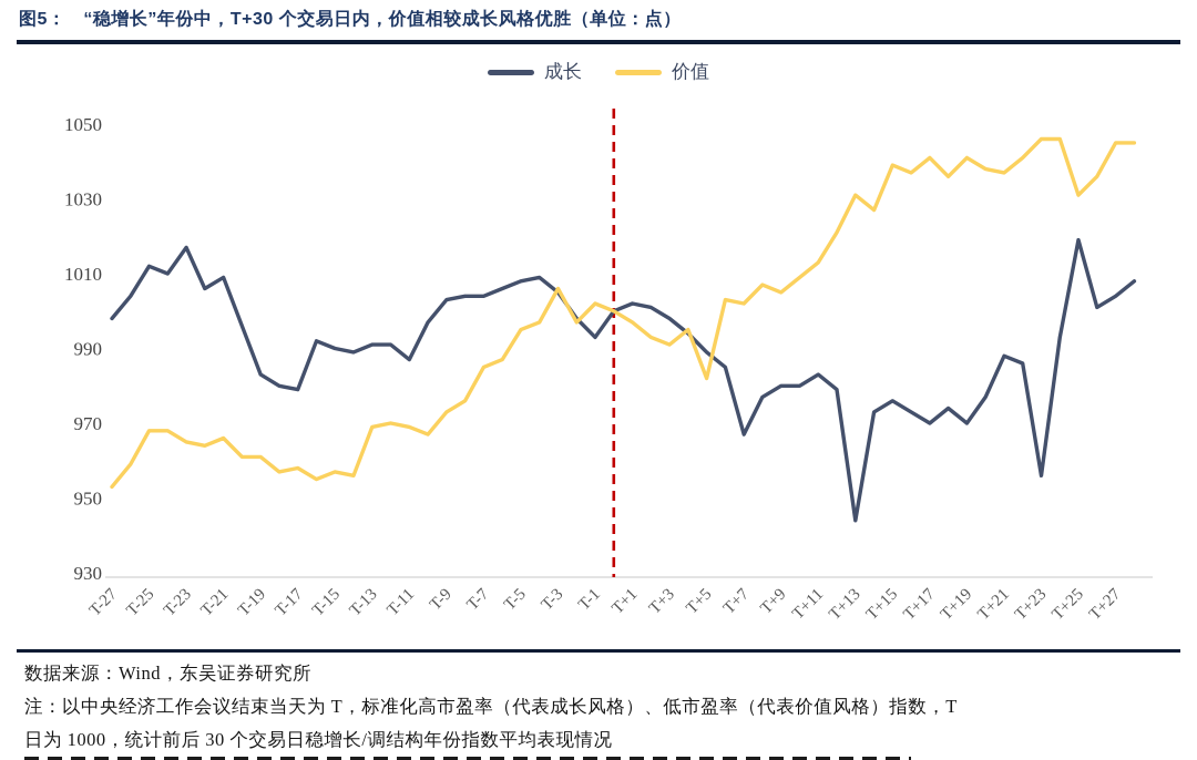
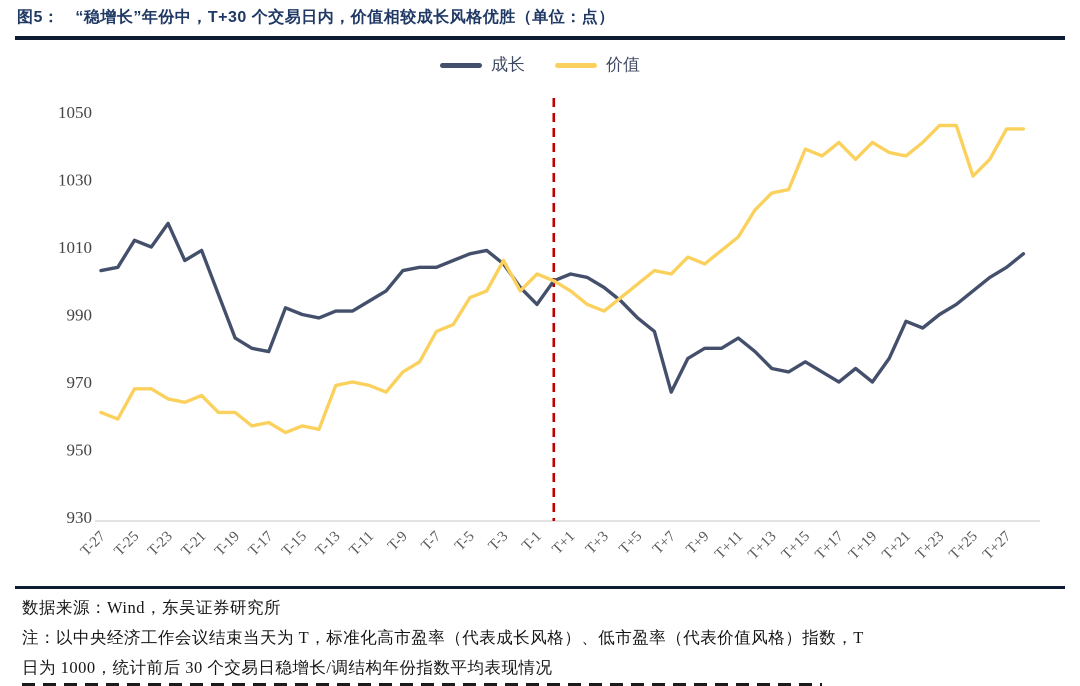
成长/T-27: 998 -> 1003
价值/T-27: 953 -> 961
成长/T-11: 987 -> 994
价值/T+5: 982 -> 999
成长/T+13: 944 -> 974
价值/T+13: 1031 -> 1026
成长/T+23: 956 -> 990
成长/T+25: 1019 -> 997
